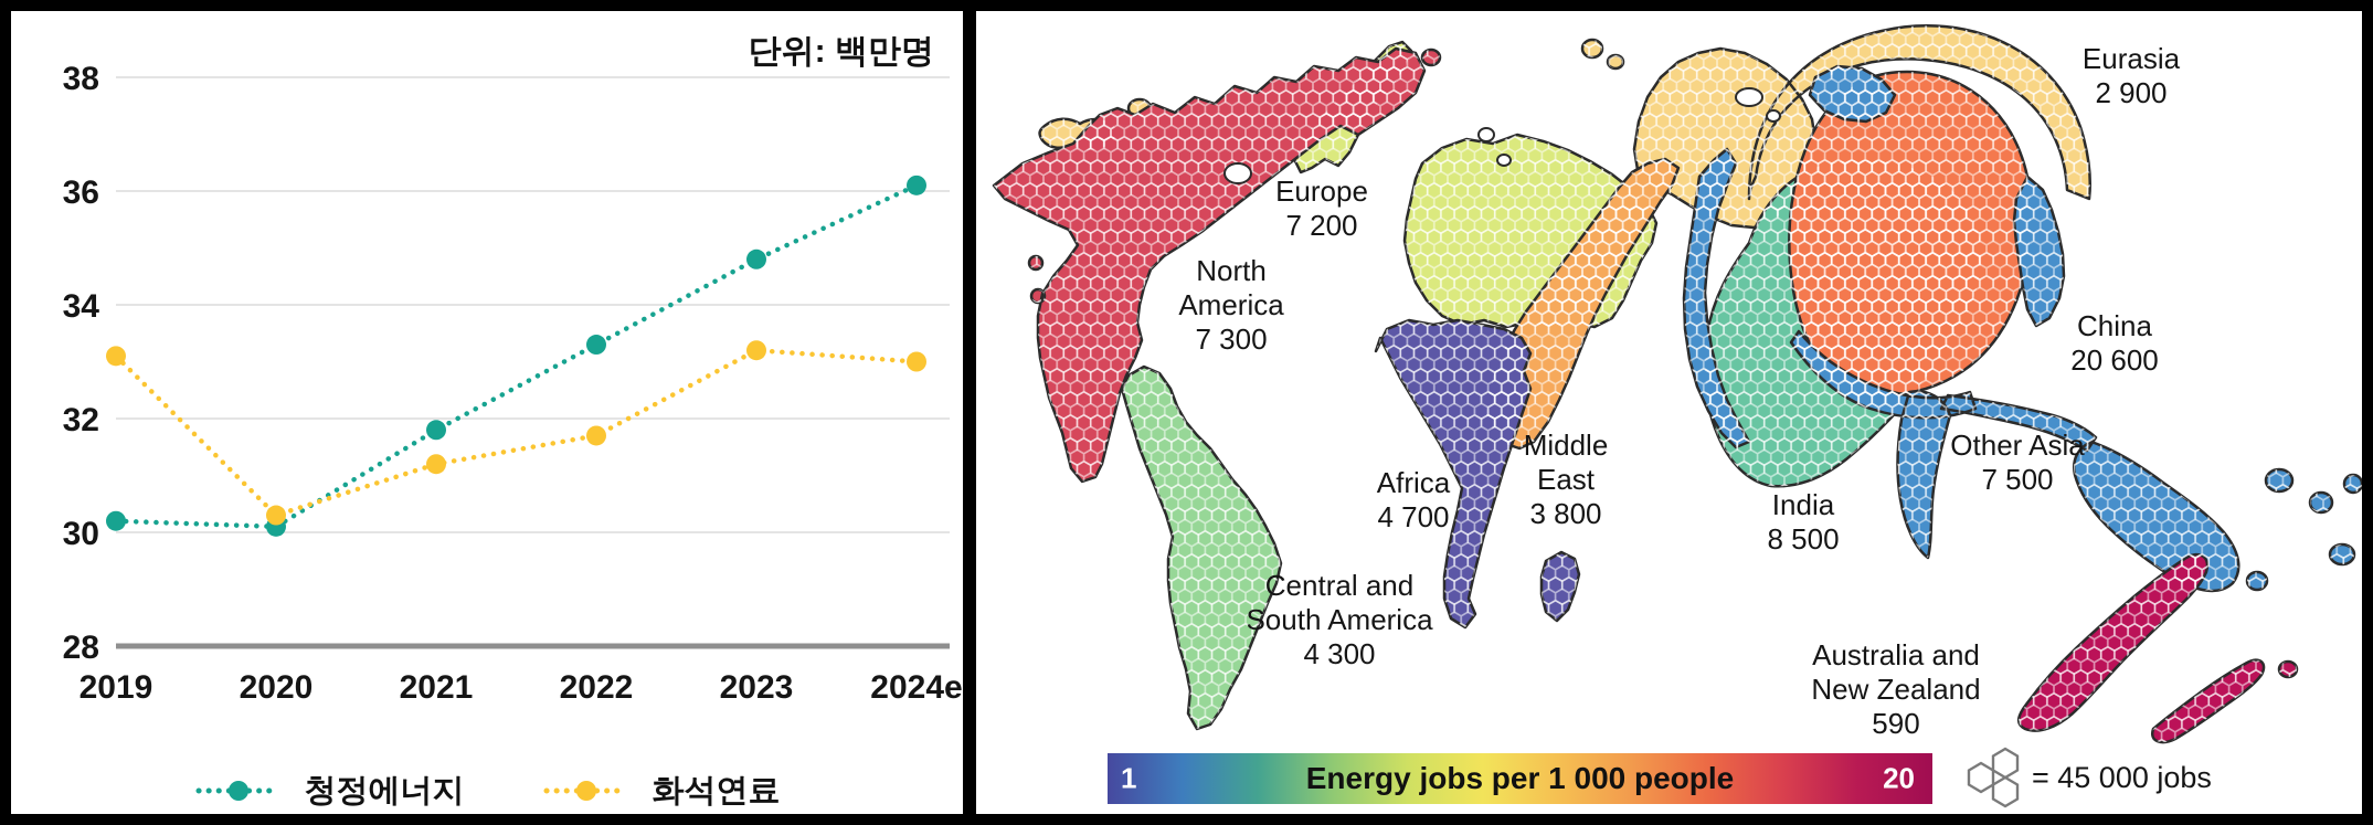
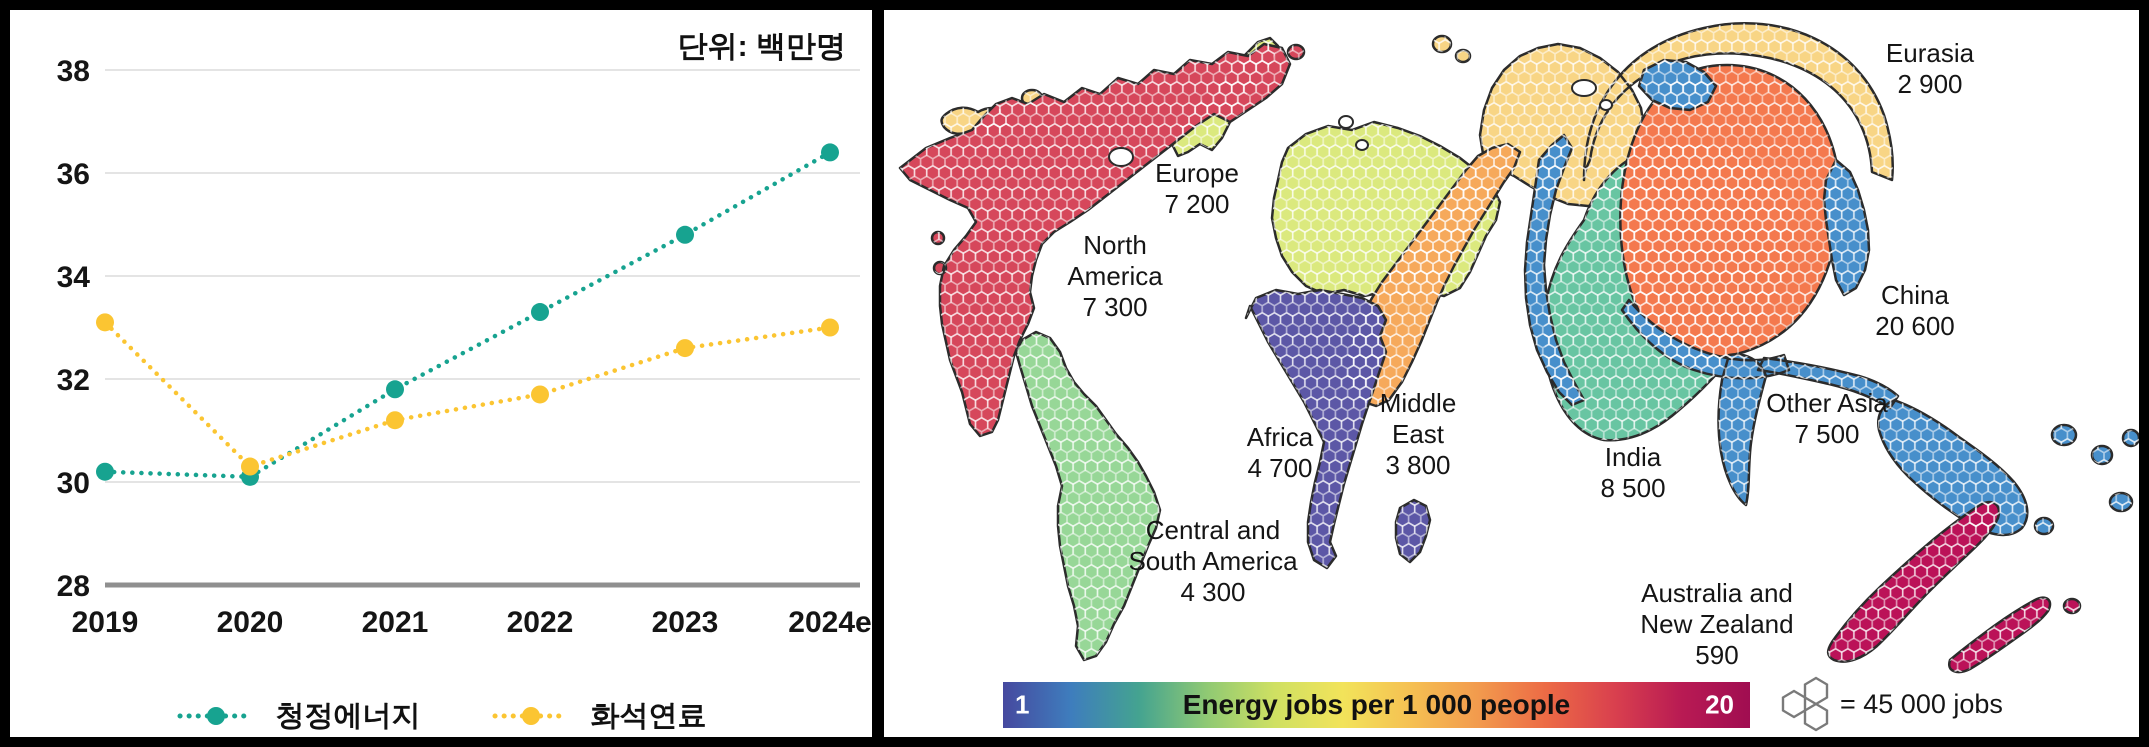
화석연료/2023: 33.2 -> 32.6
청정에너지/2024e: 36.1 -> 36.4
